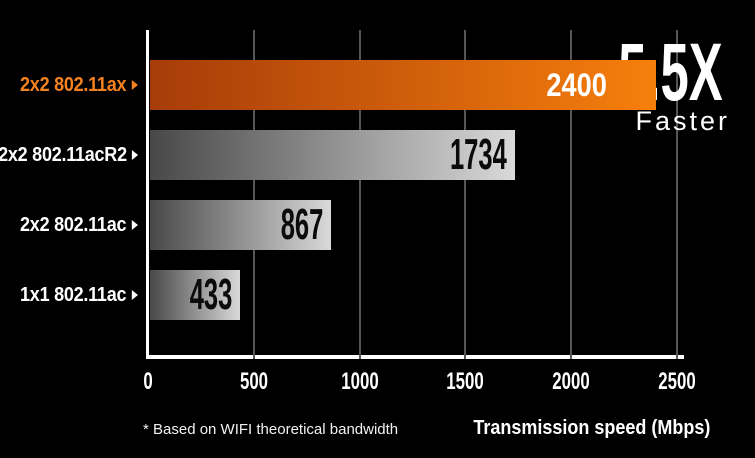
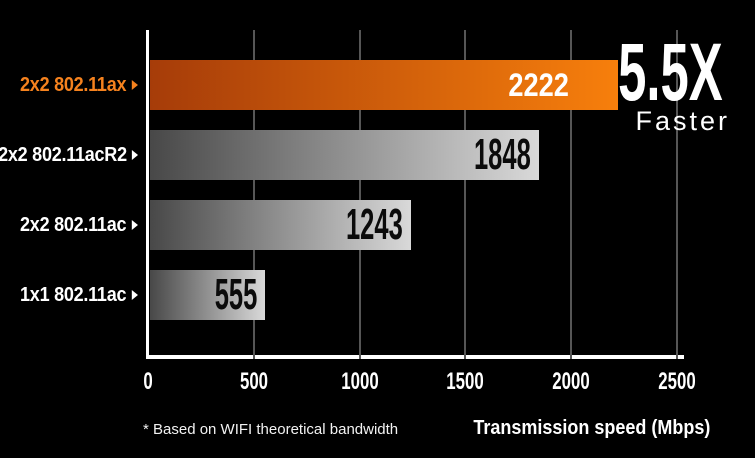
2x2 802.11ax: 2400 -> 2222
2x2 802.11acR2: 1734 -> 1848
2x2 802.11ac: 867 -> 1243
1x1 802.11ac: 433 -> 555
